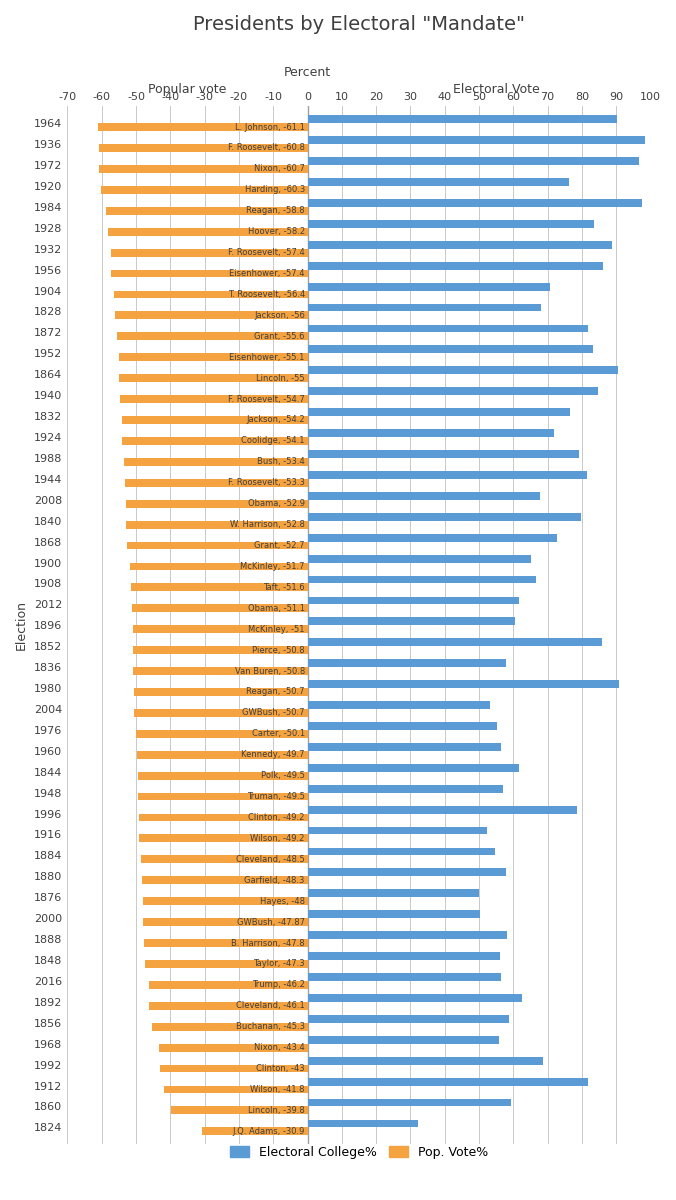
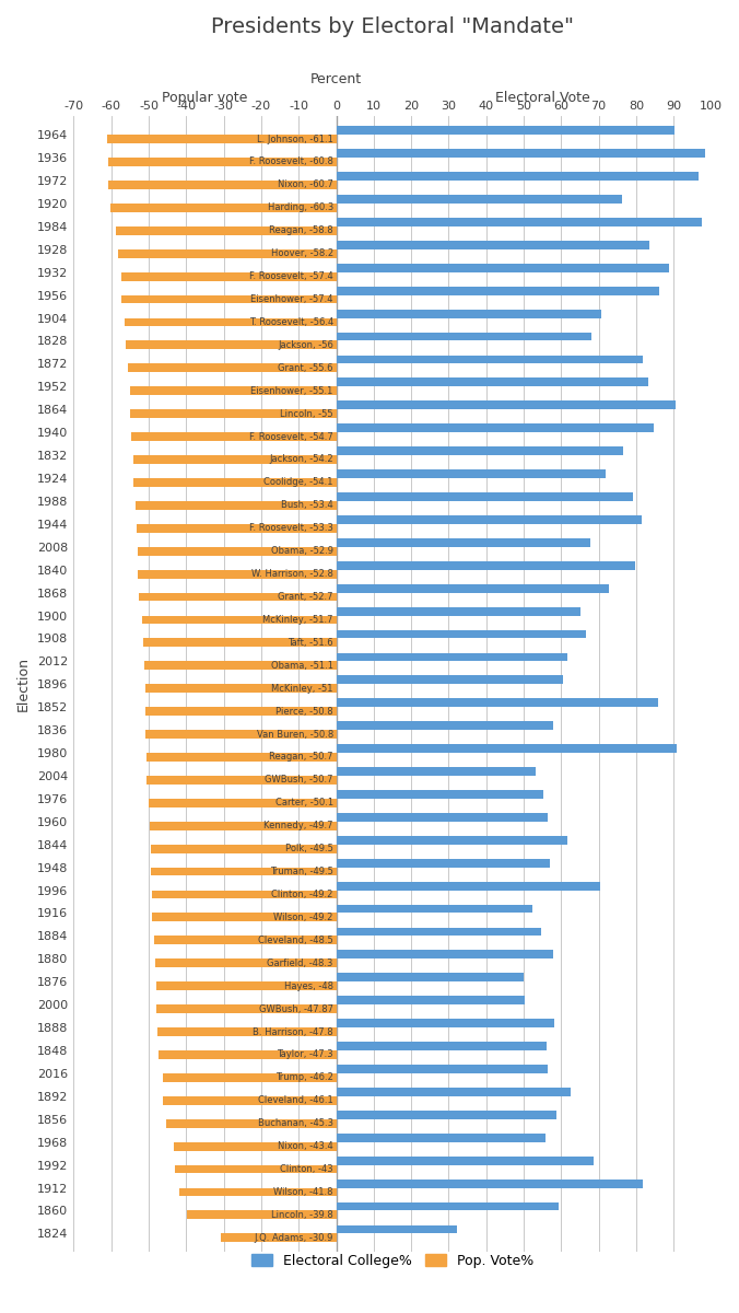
Electoral College%/1996: 78.5 -> 70.4
